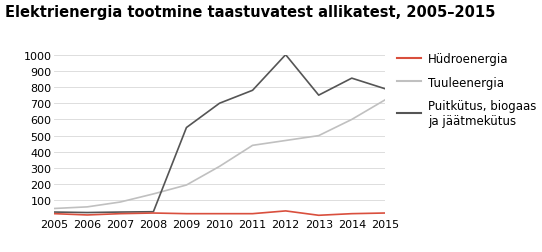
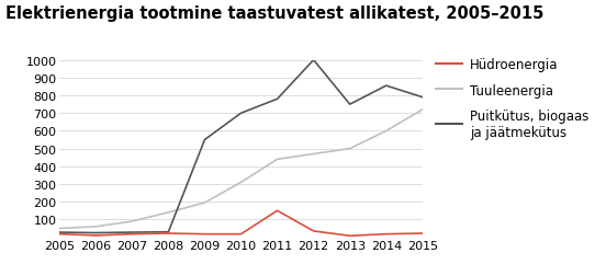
Hüdroenergia/2011: 20 -> 150
